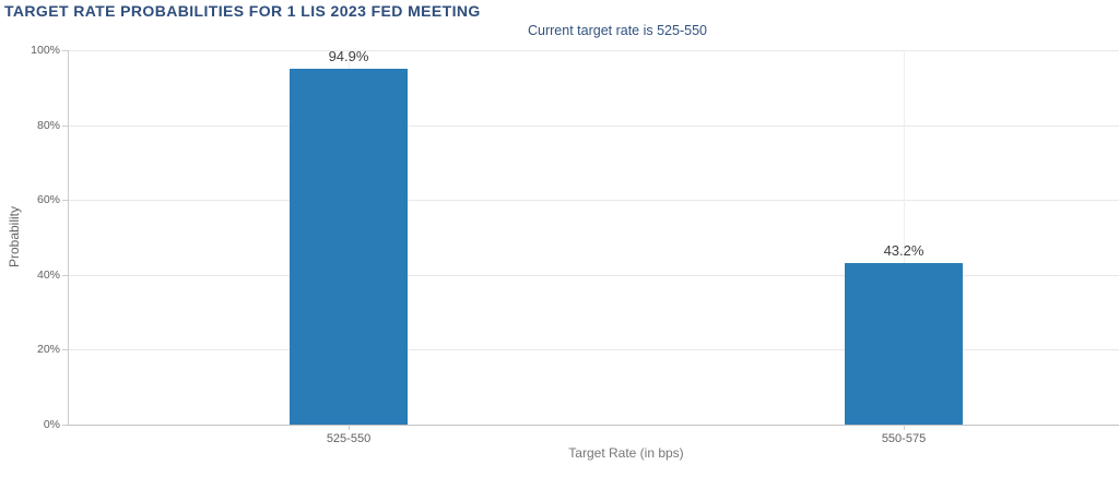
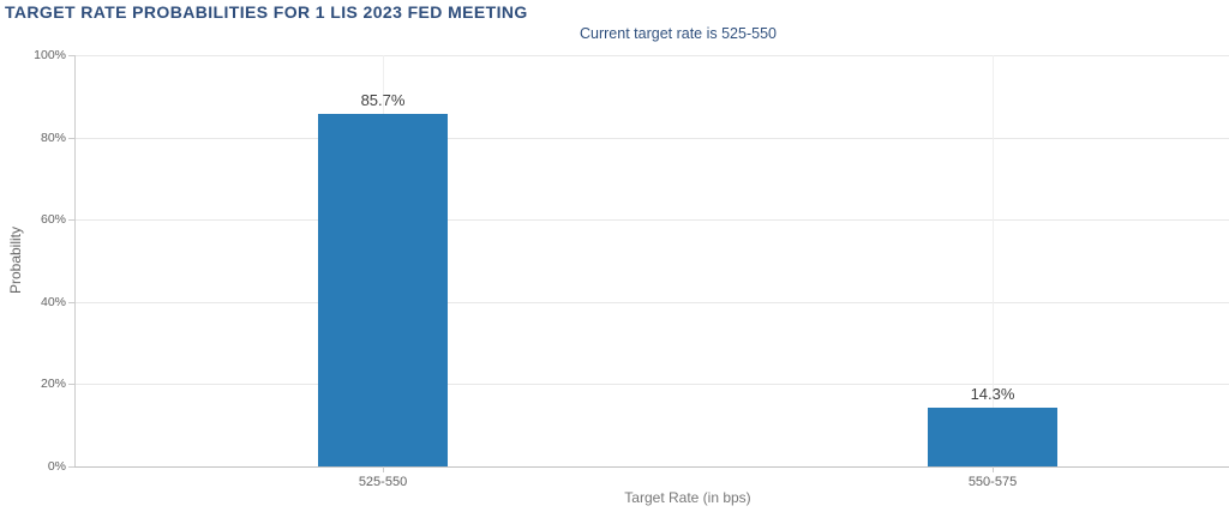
525-550: 94.9% -> 85.7%
550-575: 43.2% -> 14.3%
